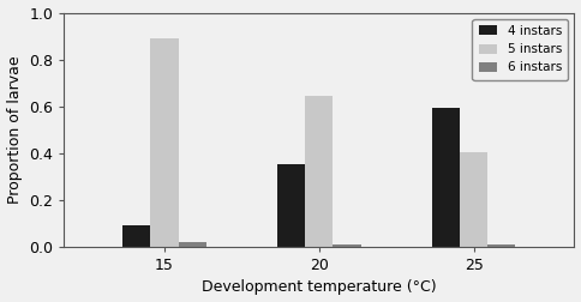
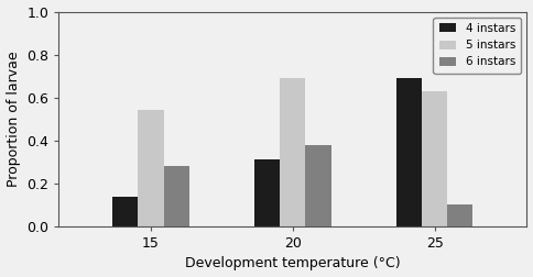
4 instars/15: 0.09 -> 0.14
5 instars/15: 0.89 -> 0.54
6 instars/15: 0.02 -> 0.28
4 instars/20: 0.35 -> 0.31
5 instars/20: 0.65 -> 0.69
6 instars/20: 0.01 -> 0.38
4 instars/25: 0.59 -> 0.69
5 instars/25: 0.41 -> 0.63
6 instars/25: 0.01 -> 0.10
